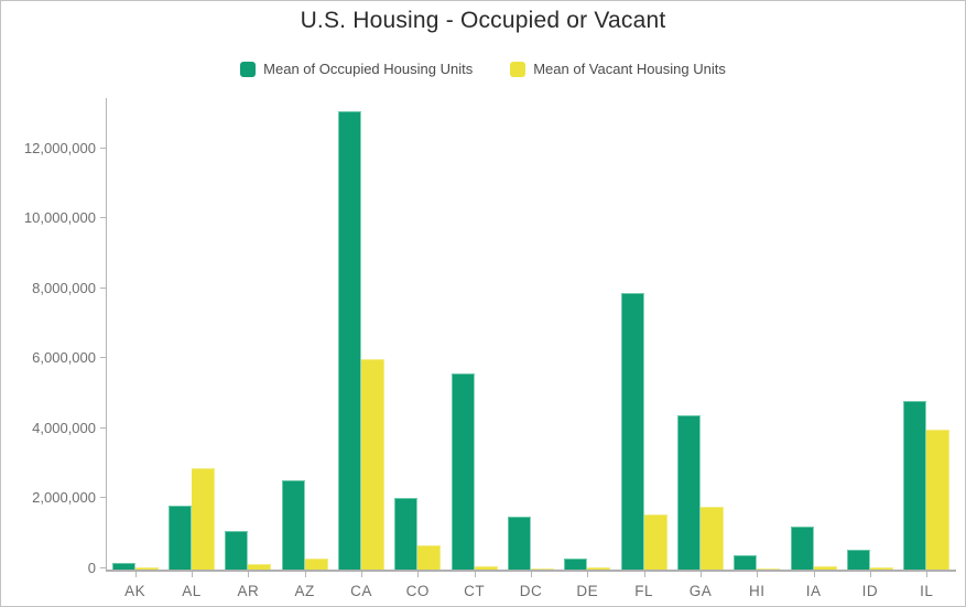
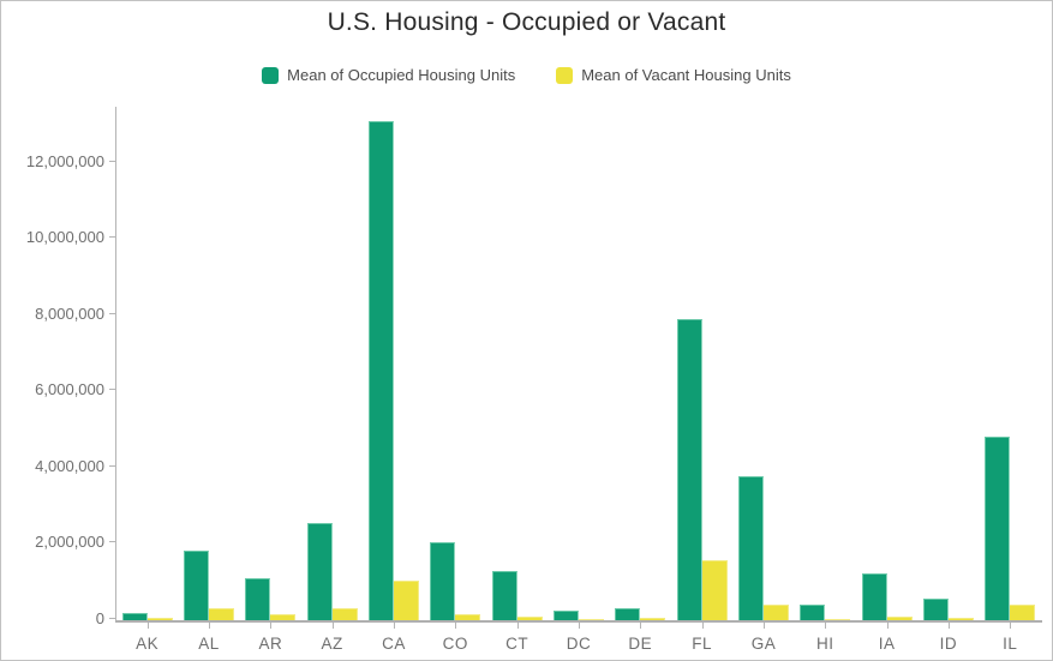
Mean of Vacant Housing Units/AL: 2900000 -> 300000
Mean of Vacant Housing Units/CA: 6000000 -> 1000000
Mean of Vacant Housing Units/CO: 700000 -> 200000
Mean of Occupied Housing Units/CT: 5600000 -> 1300000
Mean of Occupied Housing Units/DC: 1500000 -> 200000
Mean of Occupied Housing Units/GA: 4400000 -> 3800000
Mean of Vacant Housing Units/GA: 1800000 -> 400000
Mean of Vacant Housing Units/IL: 4000000 -> 400000
